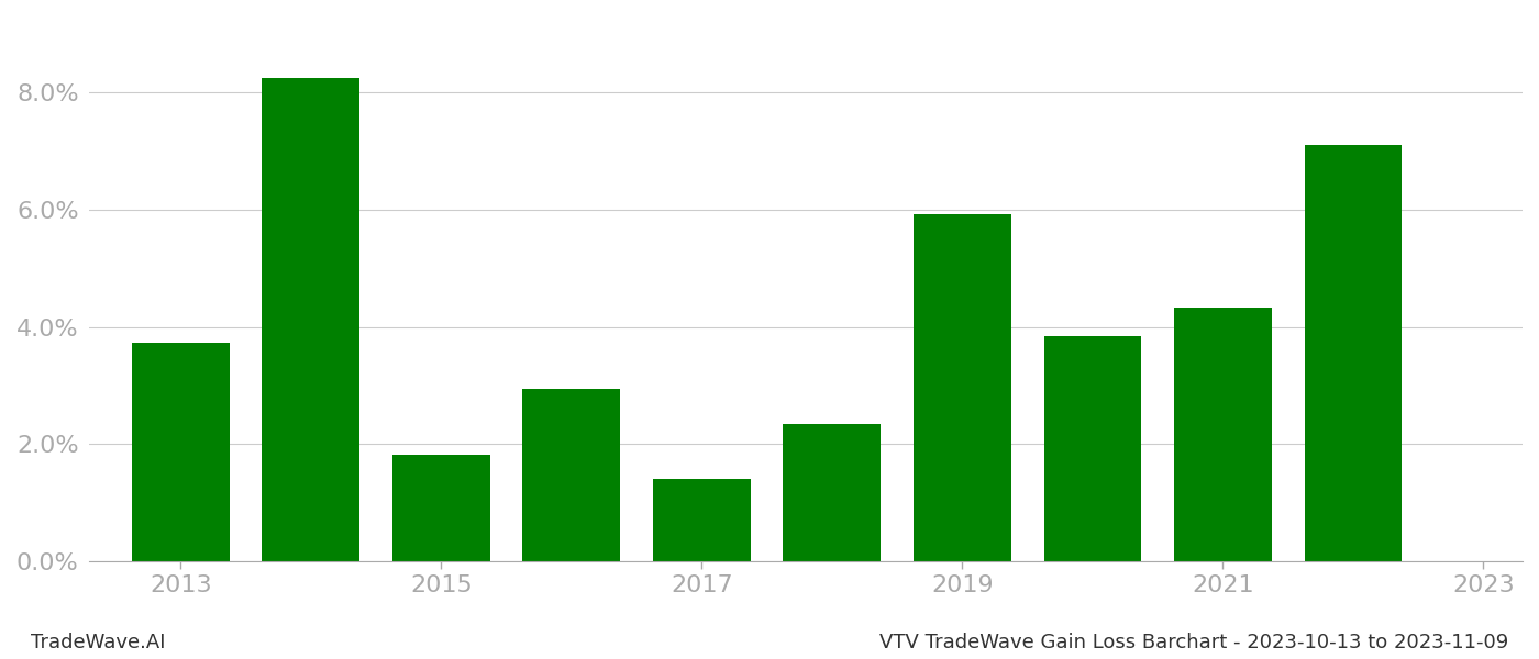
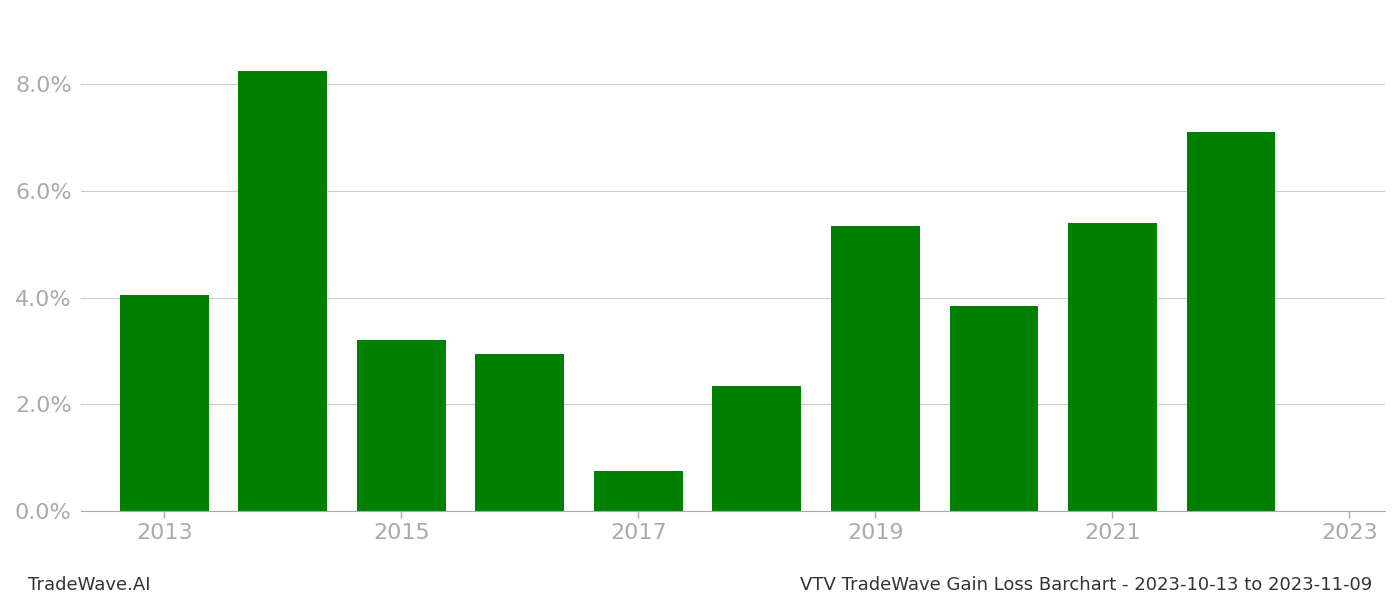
2013: 3.74% -> 4.05%
2015: 1.82% -> 3.20%
2017: 1.40% -> 0.75%
2019: 5.92% -> 5.35%
2021: 4.34% -> 5.40%
